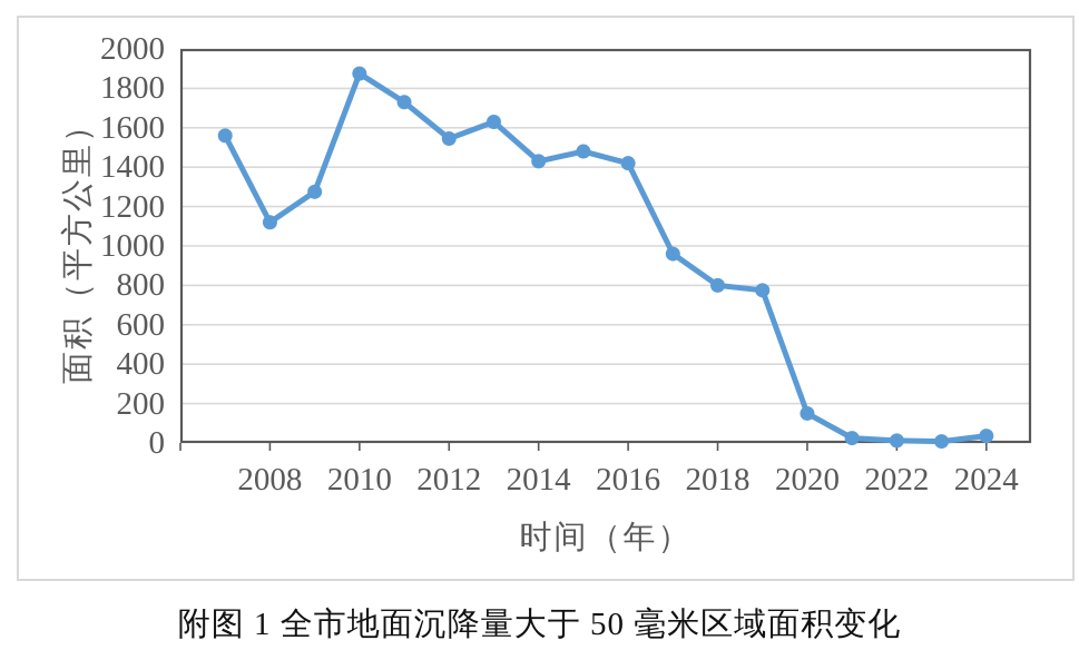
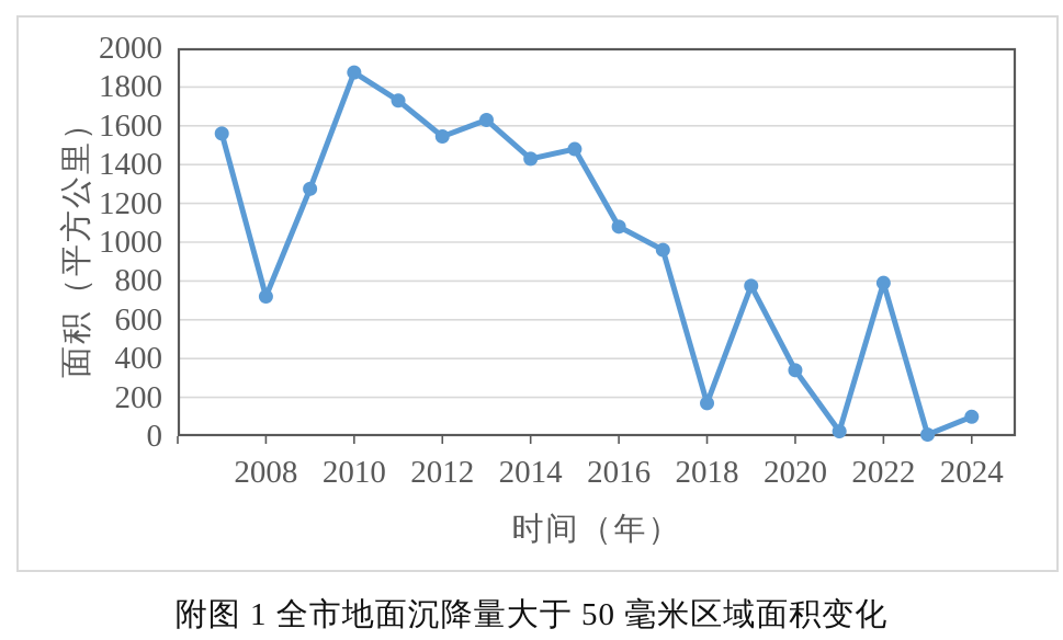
2008: 1120 -> 720
2016: 1420 -> 1080
2018: 800 -> 170
2020: 150 -> 340
2022: 10 -> 790
2024: 40 -> 100
